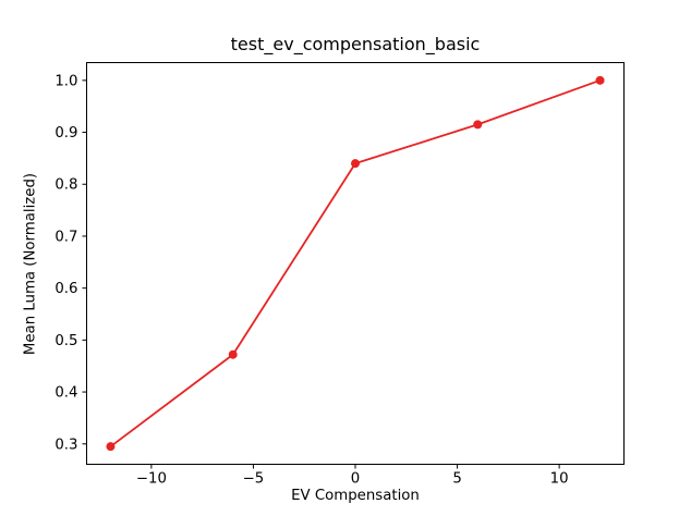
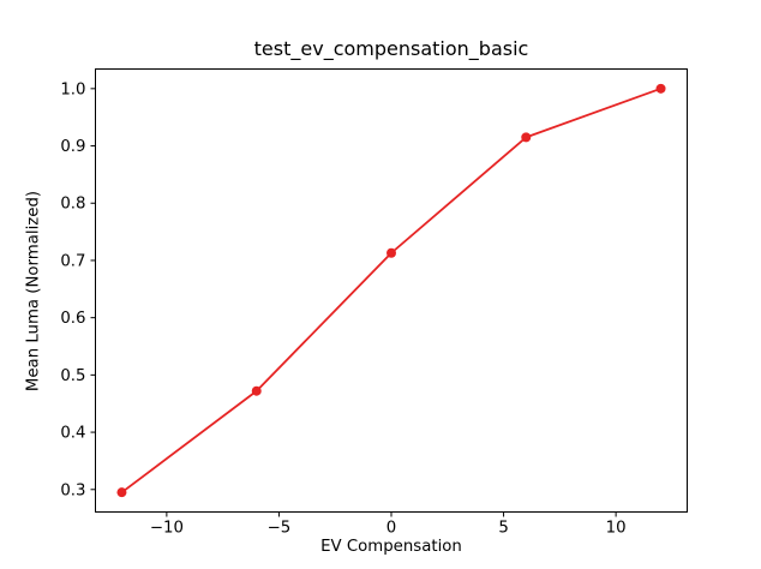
0: 0.84 -> 0.71
